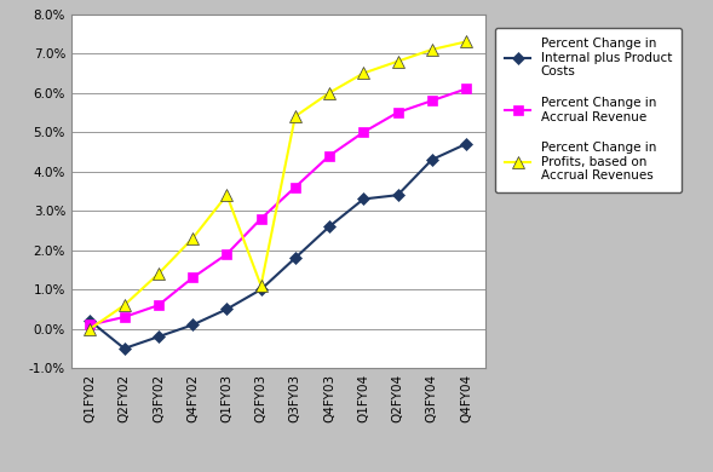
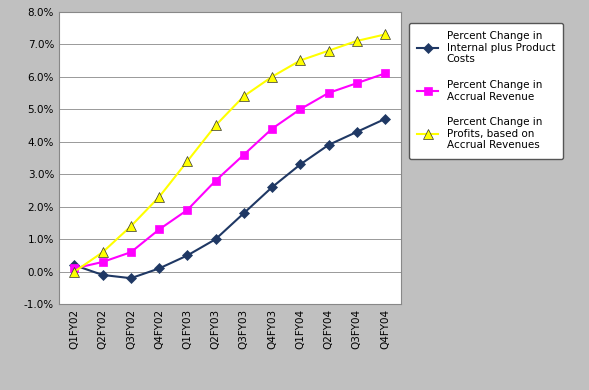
Percent Change in Internal plus Product Costs/Q2FY02: -0.5% -> -0.1%
Percent Change in Profits, based on Accrual Revenues/Q2FY03: 1.1% -> 4.5%
Percent Change in Internal plus Product Costs/Q2FY04: 3.4% -> 3.9%
